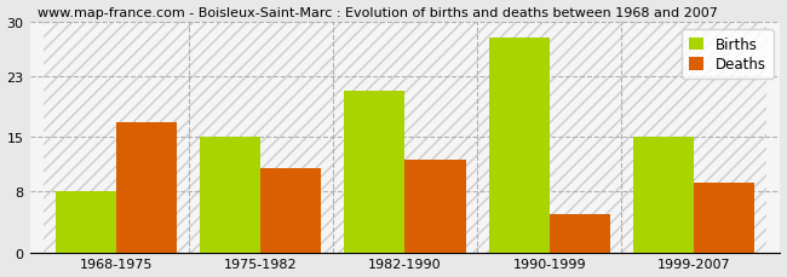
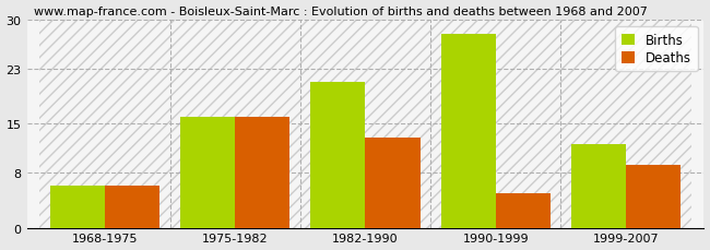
Births/1968-1975: 8 -> 6
Deaths/1968-1975: 17 -> 6
Births/1975-1982: 15 -> 16
Deaths/1975-1982: 11 -> 16
Deaths/1982-1990: 12 -> 13
Births/1999-2007: 15 -> 12
